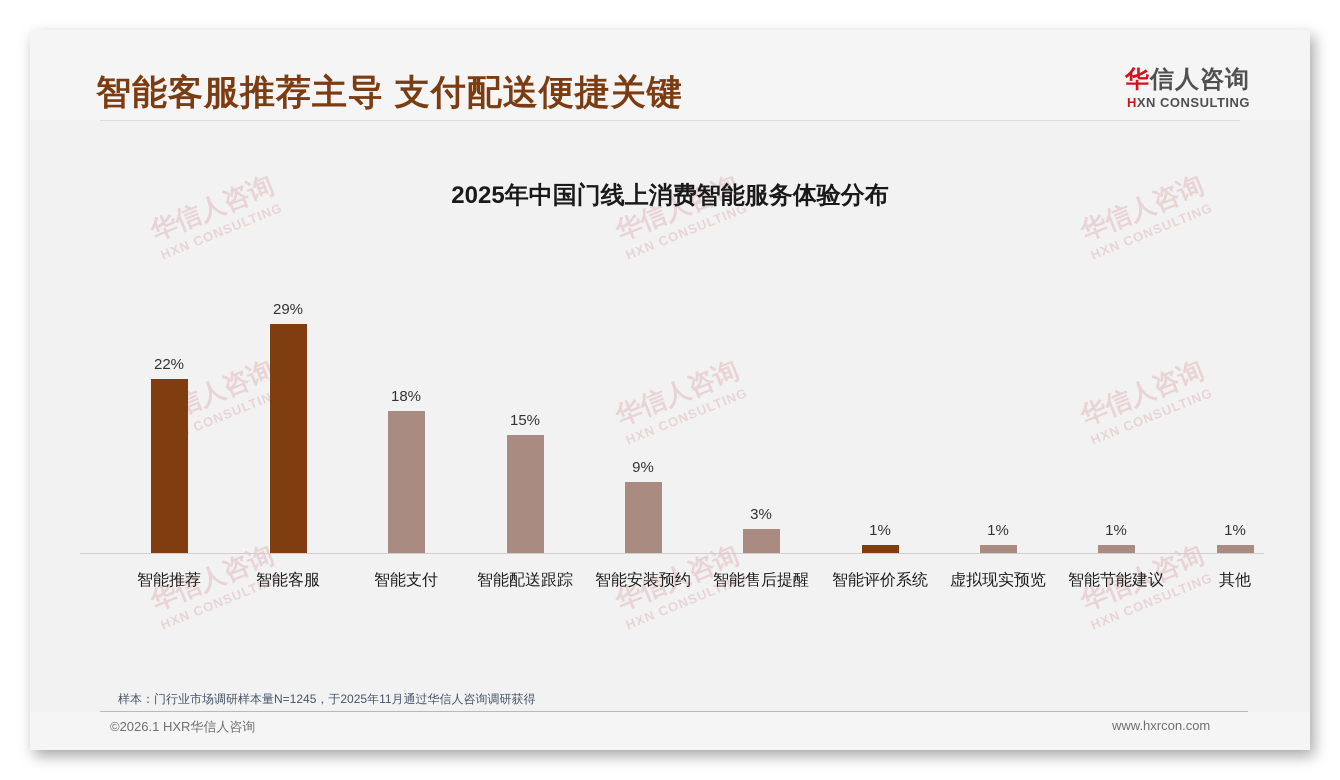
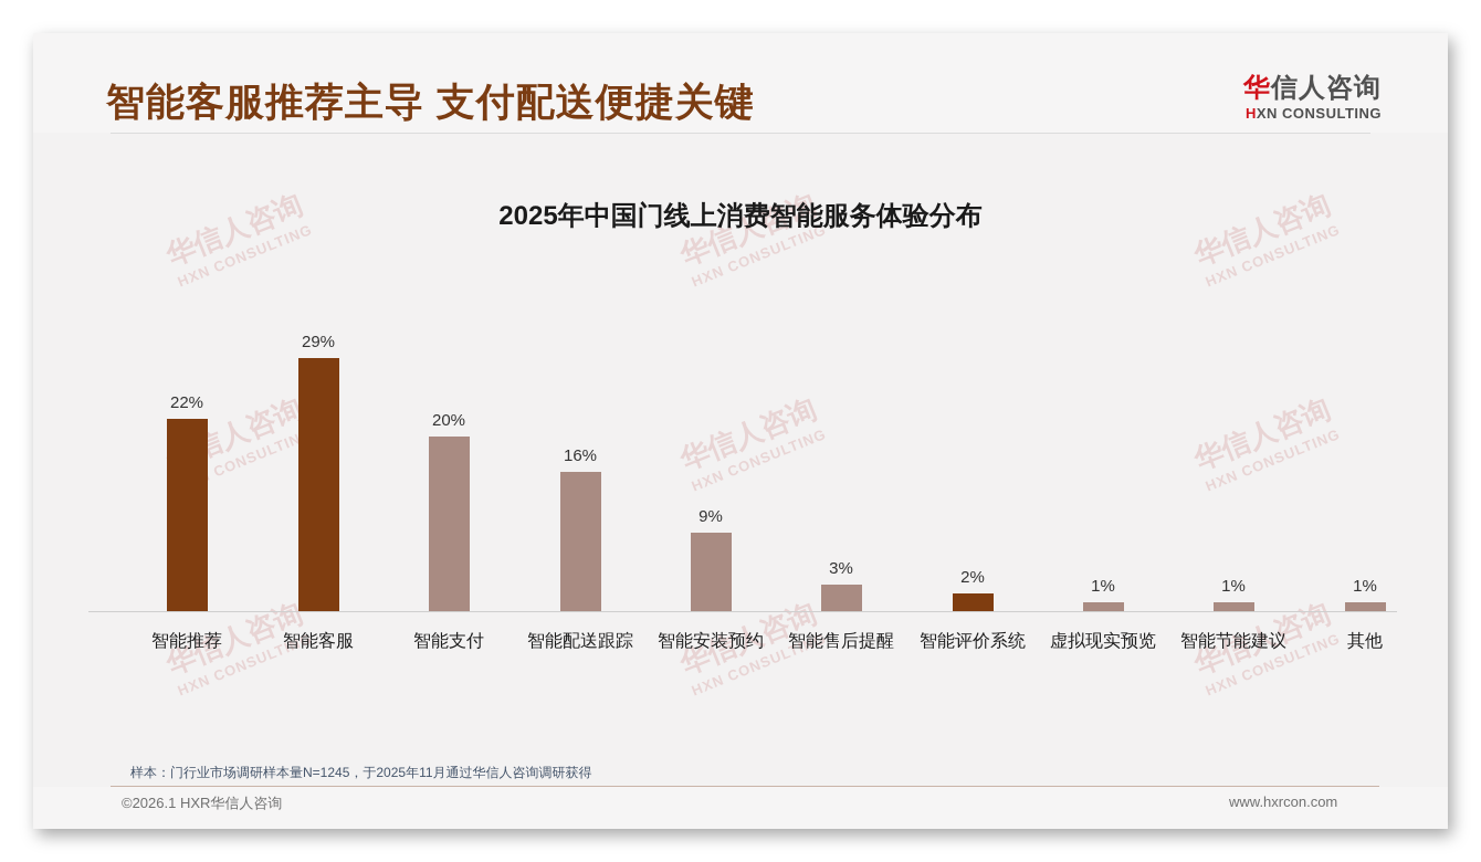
智能支付: 18% -> 20%
智能配送跟踪: 15% -> 16%
智能评价系统: 1% -> 2%
